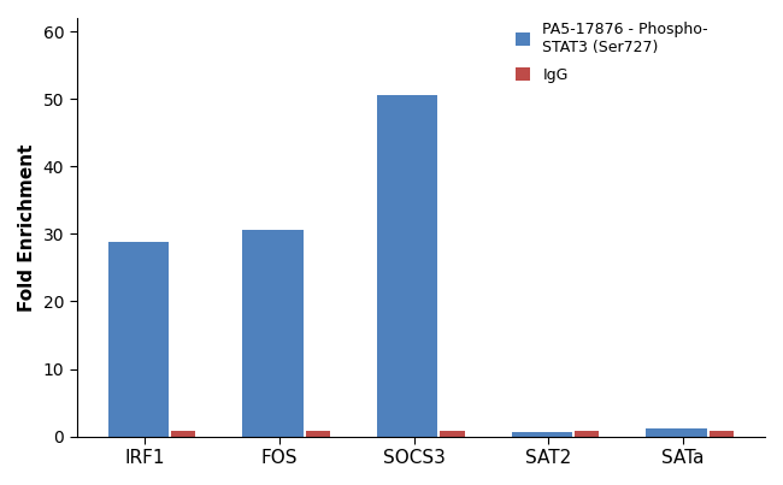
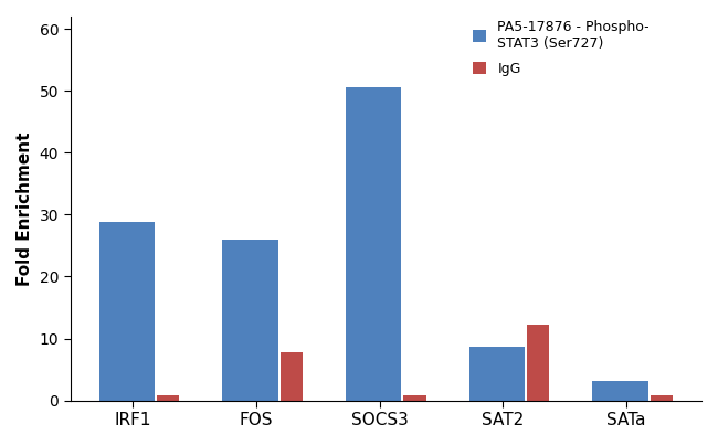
PA5-17876 - Phospho- STAT3 (Ser727)/FOS: 30.6 -> 26.0
IgG/FOS: 0.8 -> 7.8
PA5-17876 - Phospho- STAT3 (Ser727)/SAT2: 0.7 -> 8.6
IgG/SAT2: 0.8 -> 12.2
PA5-17876 - Phospho- STAT3 (Ser727)/SATa: 1.2 -> 3.2
